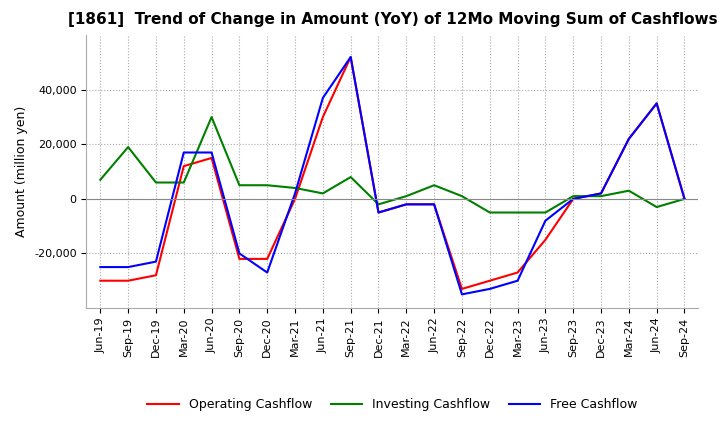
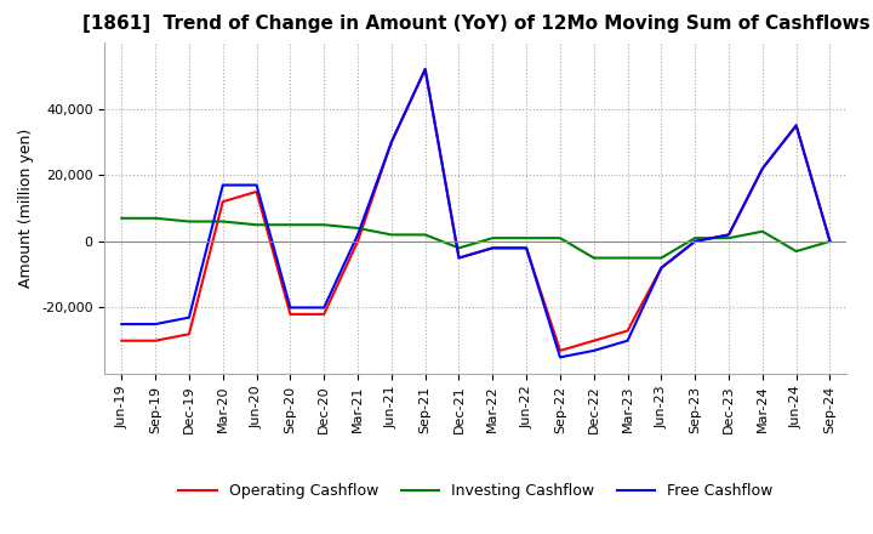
Investing Cashflow/Sep-19: 19,000 -> 7,000
Investing Cashflow/Jun-20: 30,000 -> 5,000
Free Cashflow/Dec-20: -27,000 -> -20,000
Free Cashflow/Jun-21: 37,000 -> 30,000
Investing Cashflow/Sep-21: 8,000 -> 2,000
Investing Cashflow/Jun-22: 5,000 -> 1,000
Operating Cashflow/Jun-23: -15,000 -> -8,000
